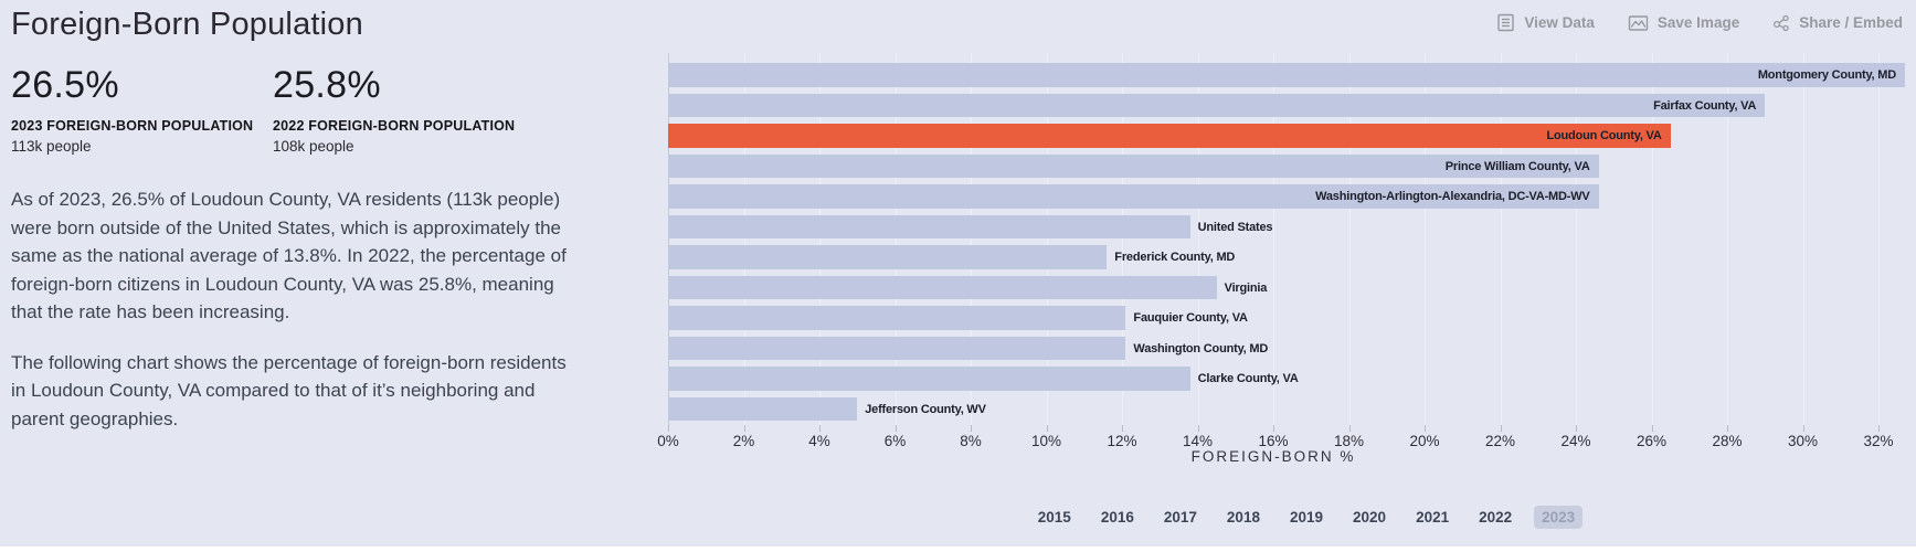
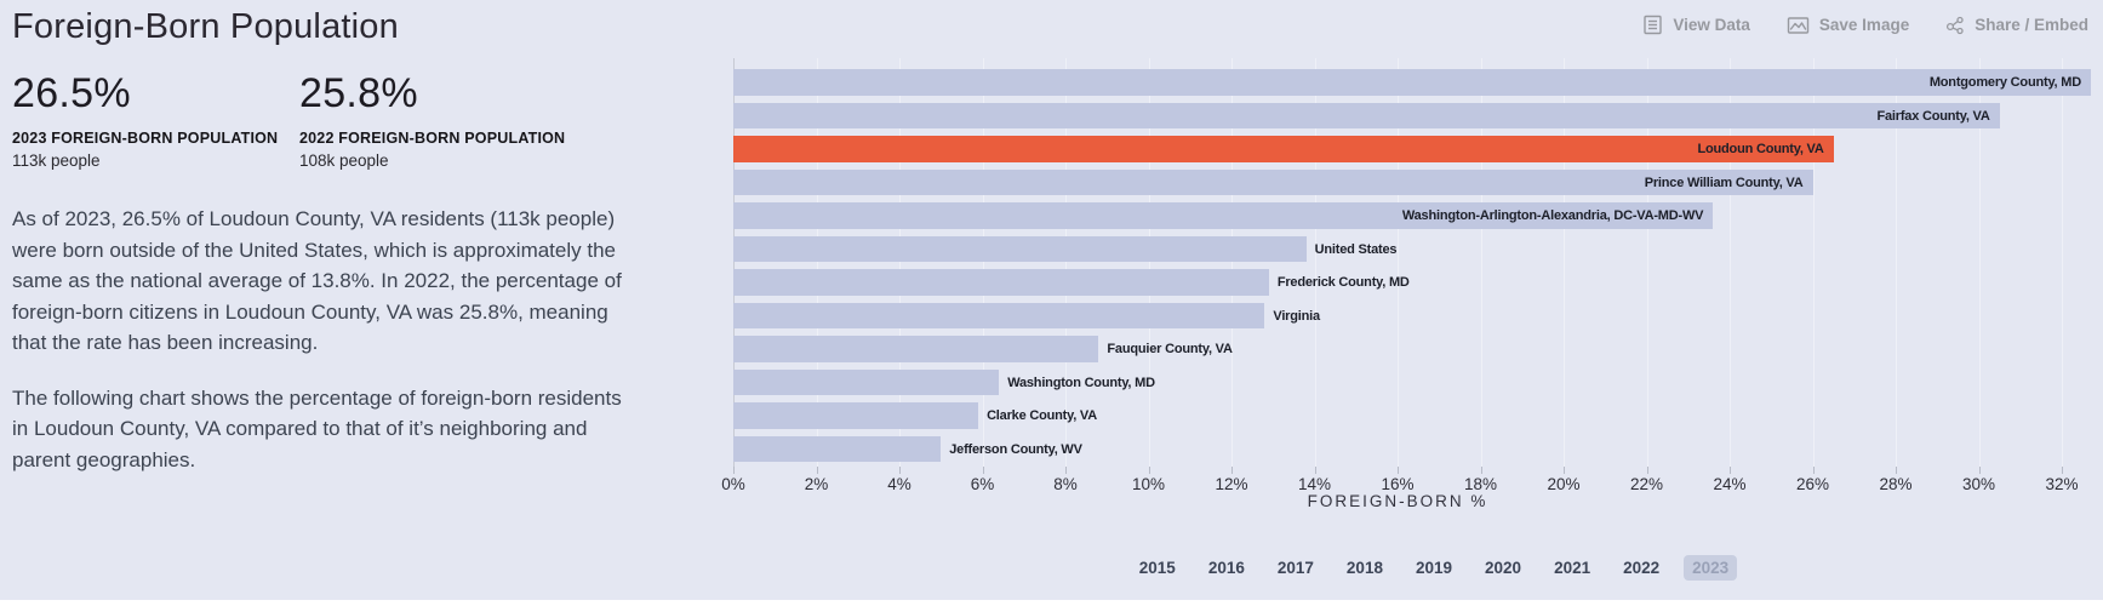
Fairfax County, VA: 29.0% -> 30.5%
Prince William County, VA: 24.6% -> 26.0%
Washington-Arlington-Alexandria, DC-VA-MD-WV: 24.6% -> 23.6%
Frederick County, MD: 11.6% -> 12.9%
Virginia: 14.5% -> 12.8%
Fauquier County, VA: 12.1% -> 8.8%
Washington County, MD: 12.1% -> 6.4%
Clarke County, VA: 13.8% -> 5.9%
